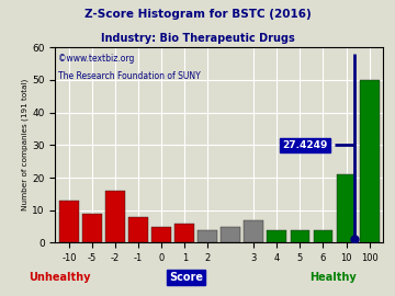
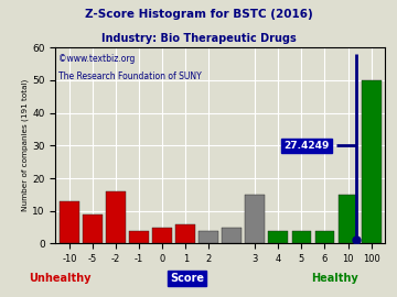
-1: 8 -> 4
3: 7 -> 15
10: 21 -> 15
